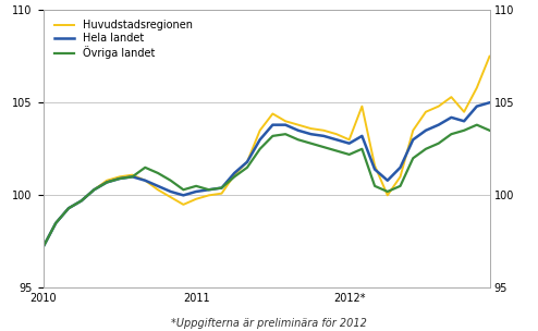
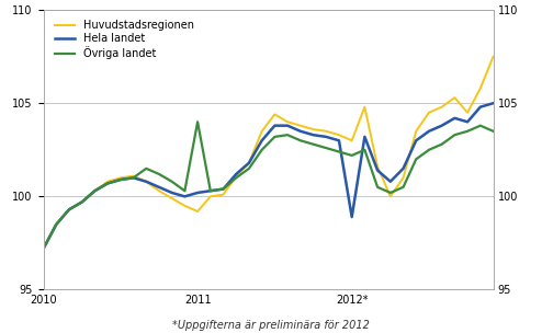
Huvudstadsregionen/2011: 99.8 -> 99.2
Övriga landet/2011: 100.5 -> 104.0
Hela landet/2012*: 102.8 -> 98.9
